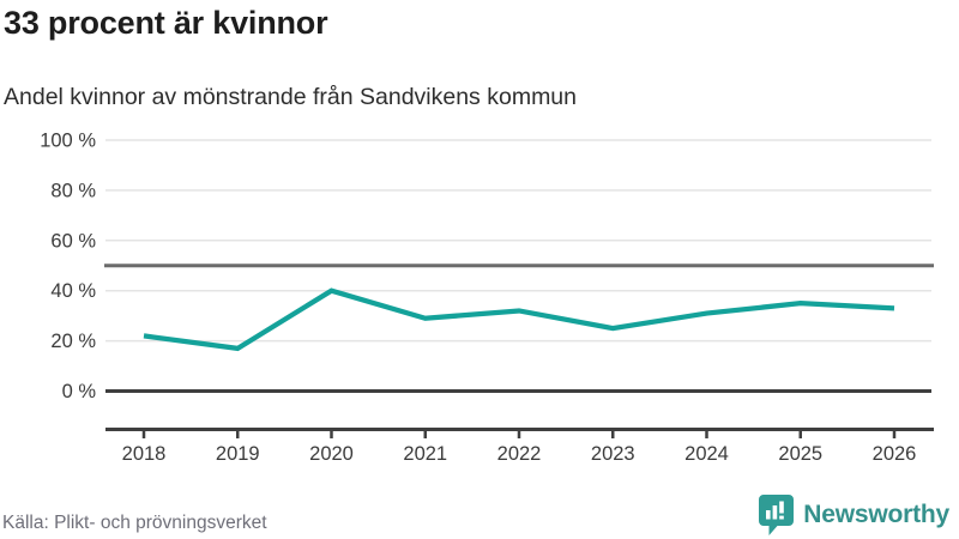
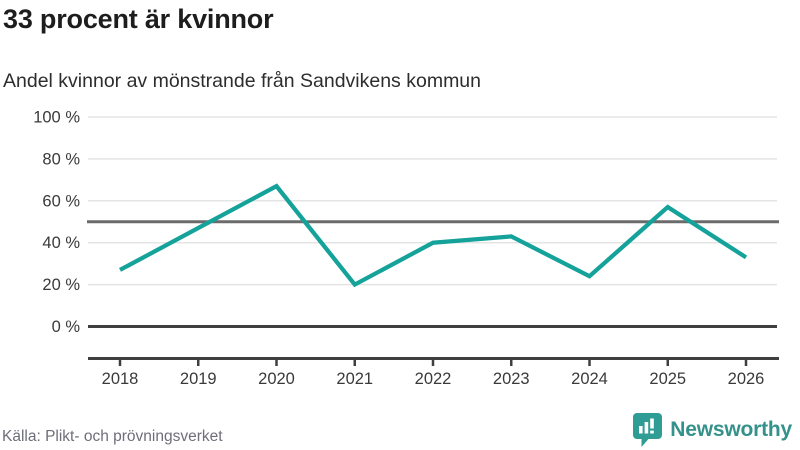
2018: 22% -> 27%
2019: 17% -> 47%
2020: 40% -> 67%
2021: 29% -> 20%
2022: 32% -> 40%
2023: 25% -> 43%
2024: 31% -> 24%
2025: 35% -> 57%
